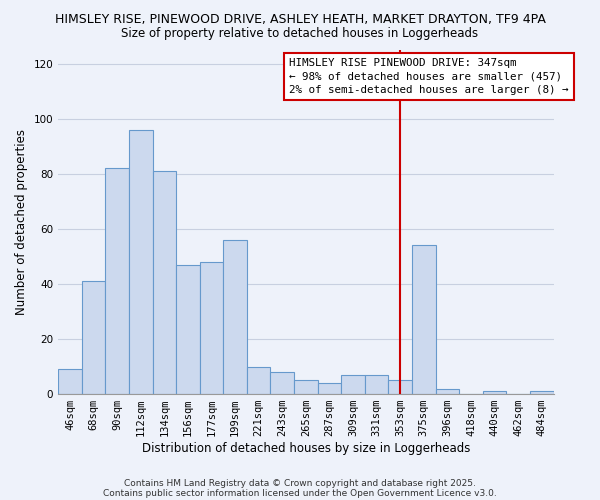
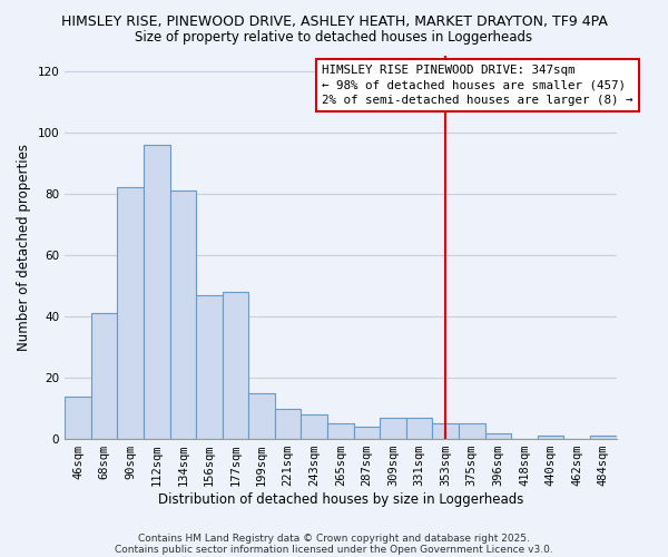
46sqm: 9 -> 14
199sqm: 56 -> 15
375sqm: 54 -> 5
